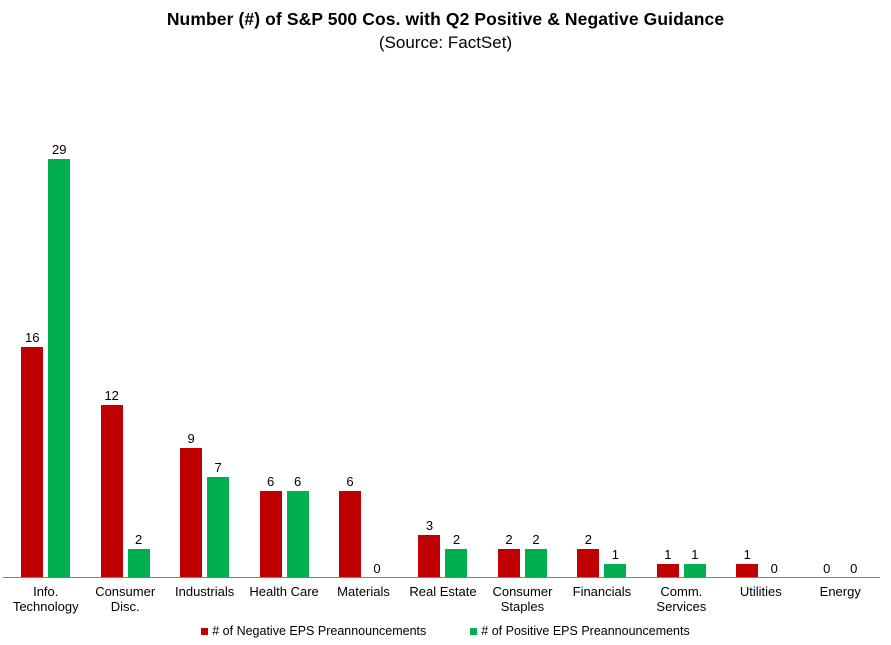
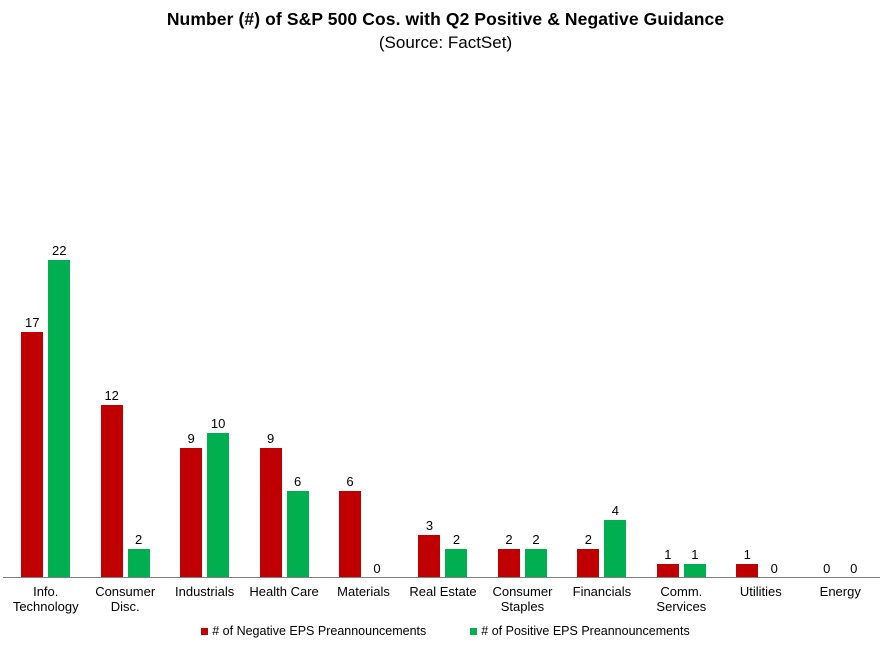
# of Negative EPS Preannouncements/Info. Technology: 16 -> 17
# of Positive EPS Preannouncements/Info. Technology: 29 -> 22
# of Positive EPS Preannouncements/Industrials: 7 -> 10
# of Negative EPS Preannouncements/Health Care: 6 -> 9
# of Positive EPS Preannouncements/Financials: 1 -> 4
